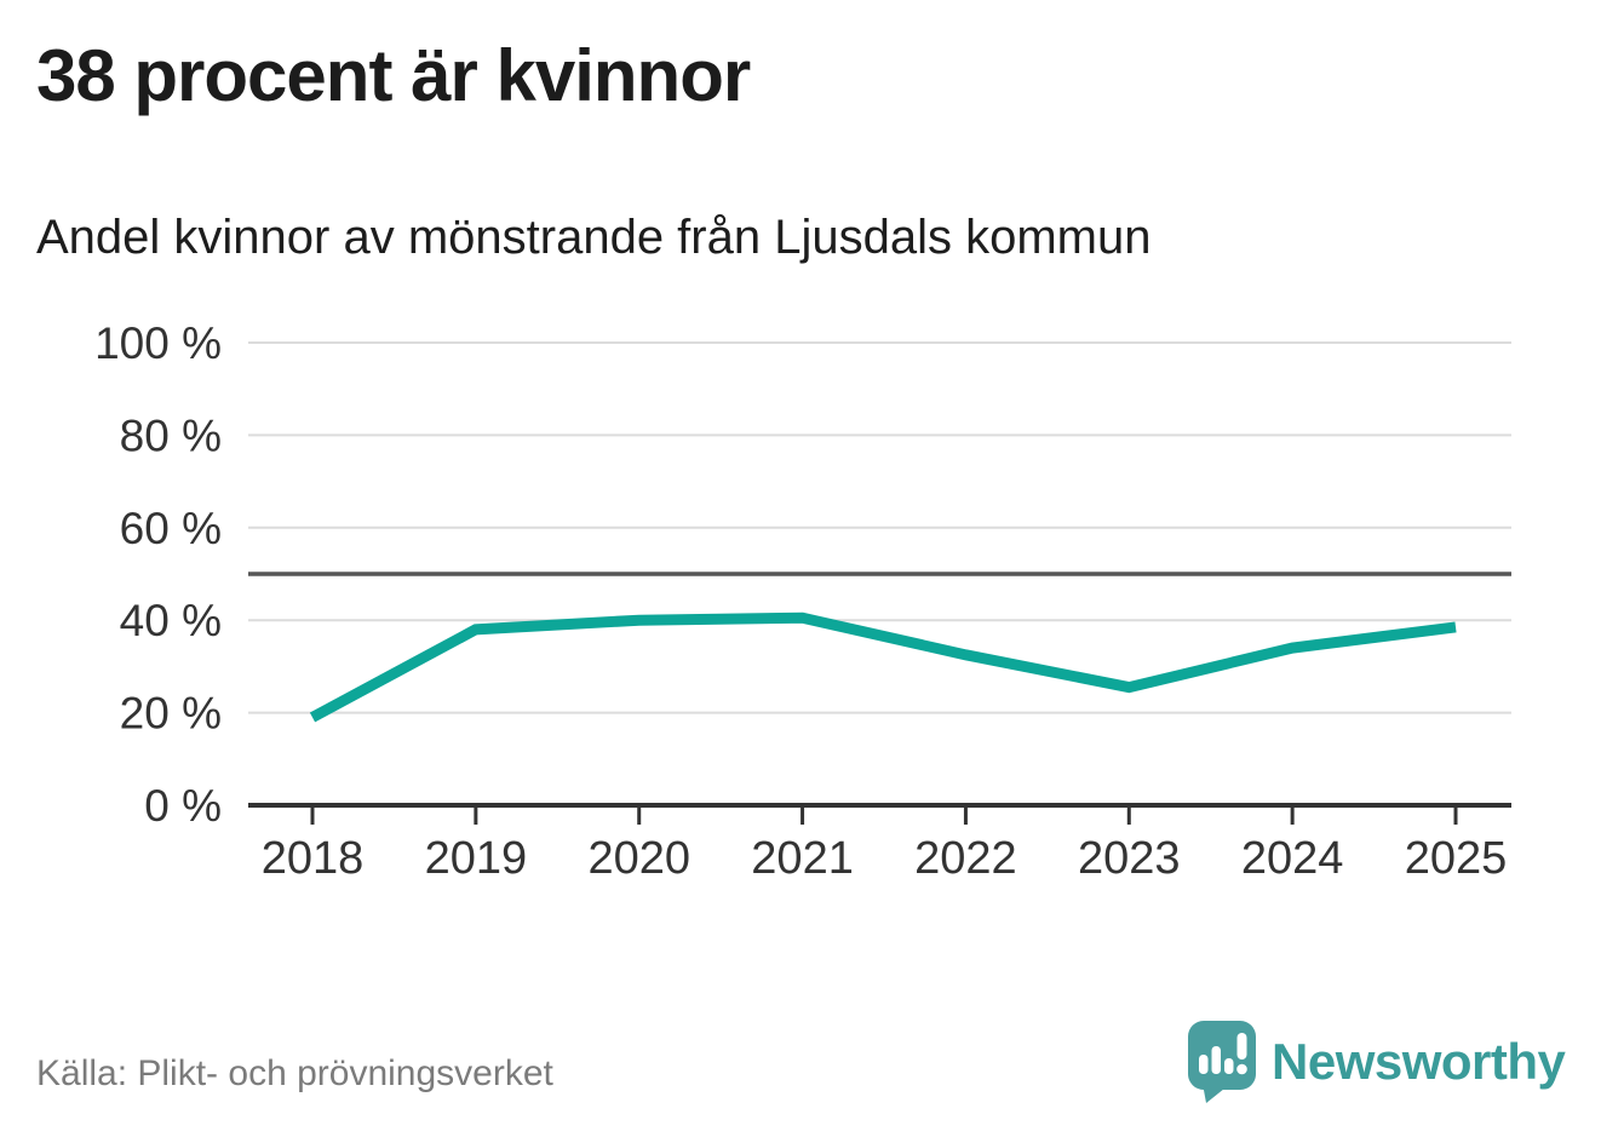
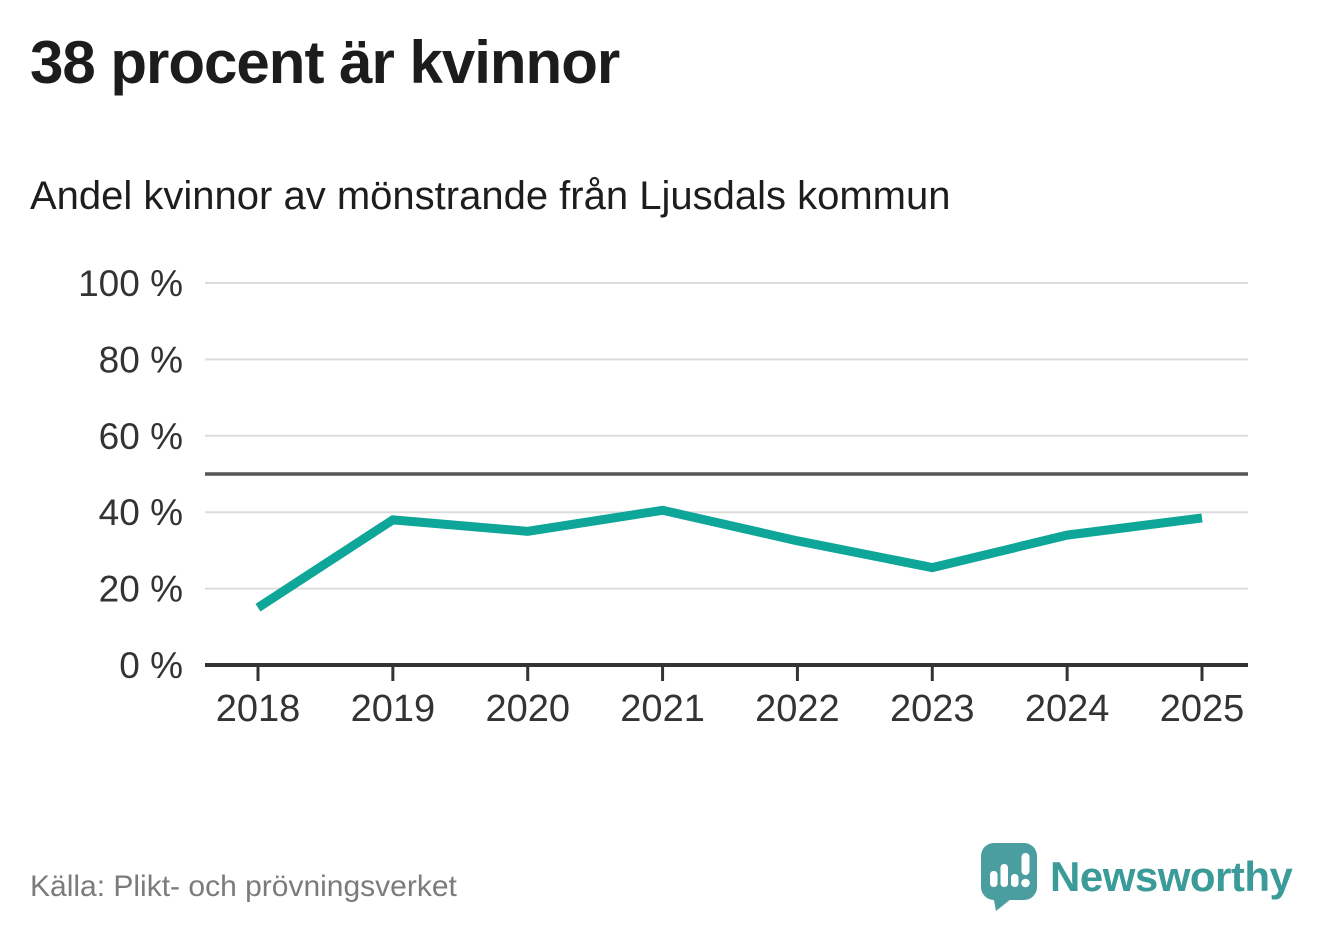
2018: 19% -> 15%
2020: 40% -> 35%
